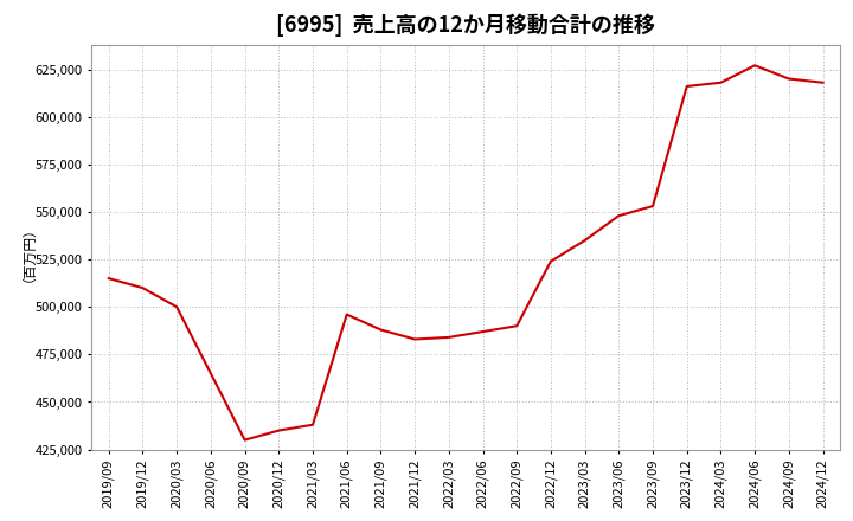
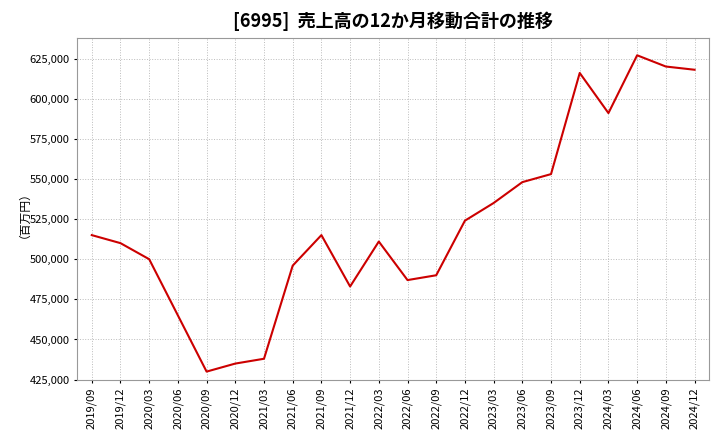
2021/09: 488,000 -> 515,000
2022/03: 484,000 -> 511,000
2024/03: 618,000 -> 591,000
